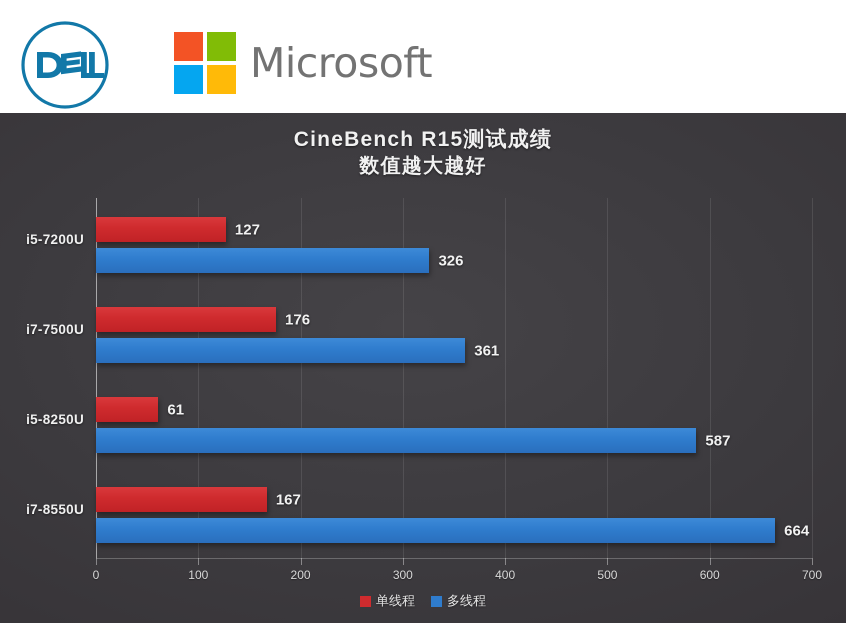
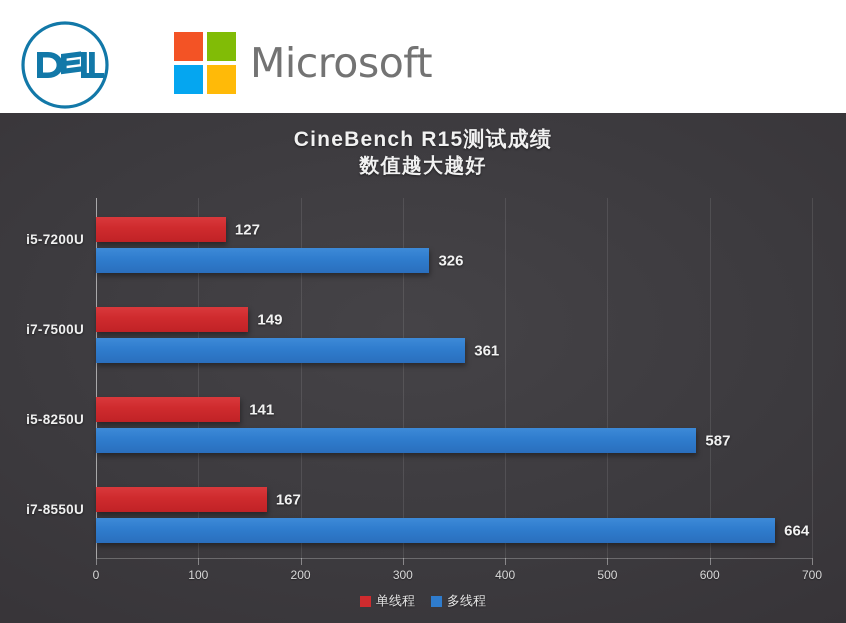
单线程/i7-7500U: 176 -> 149
单线程/i5-8250U: 61 -> 141
